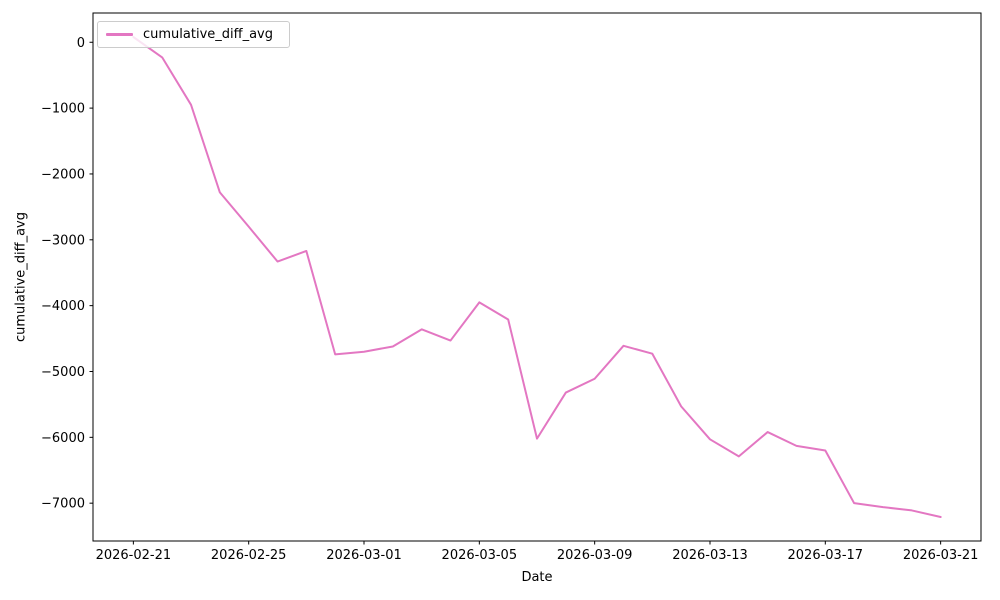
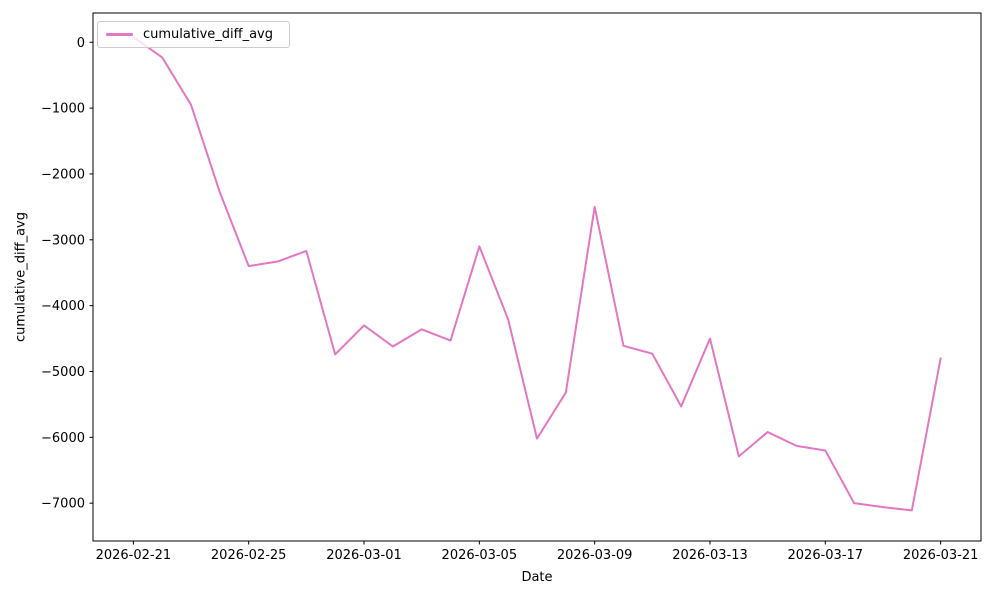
2026-02-25: -2800 -> -3400
2026-03-01: -4700 -> -4300
2026-03-05: -4000 -> -3100
2026-03-09: -5100 -> -2500
2026-03-13: -6000 -> -4500
2026-03-21: -7200 -> -4800
